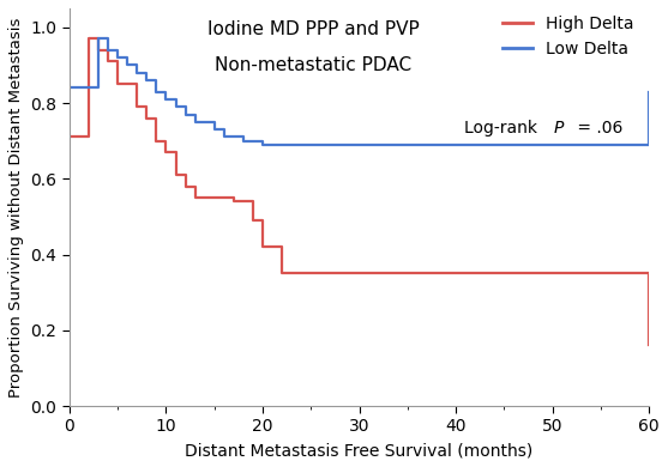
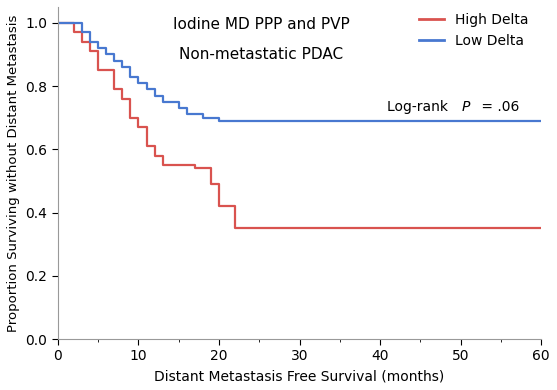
High Delta/0: 0.71 -> 1.00
Low Delta/0: 0.84 -> 1.00
High Delta/60: 0.16 -> 0.35
Low Delta/60: 0.83 -> 0.69
